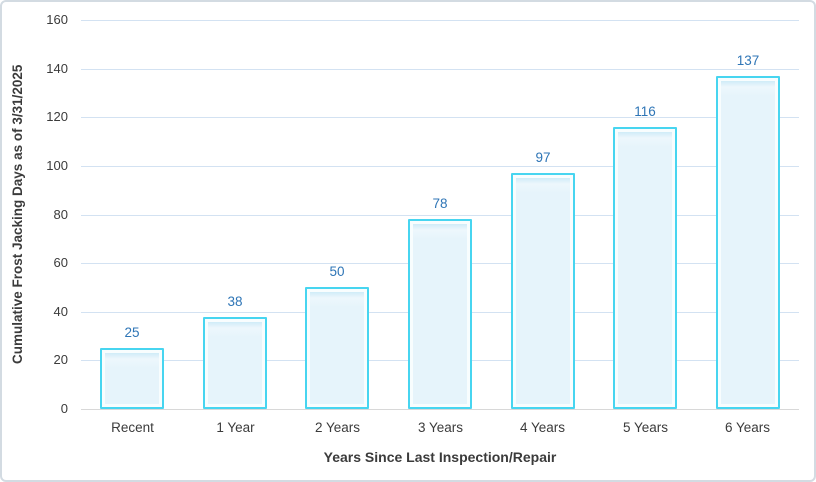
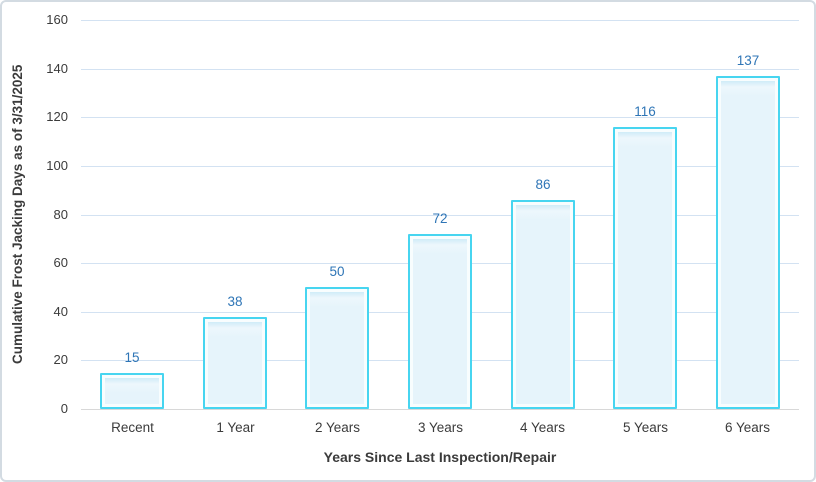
Recent: 25 -> 15
3 Years: 78 -> 72
4 Years: 97 -> 86
